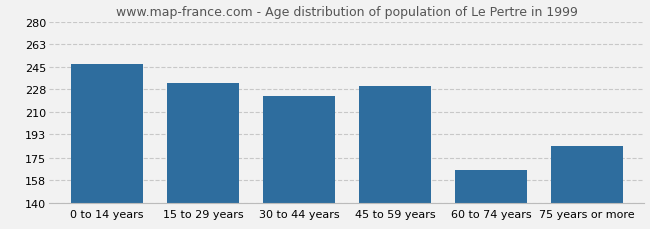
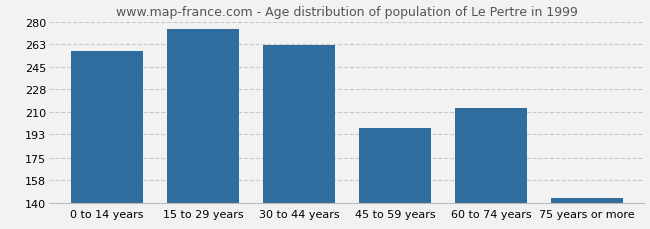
0 to 14 years: 247 -> 257
15 to 29 years: 233 -> 274
30 to 44 years: 223 -> 262
45 to 59 years: 230 -> 198
60 to 74 years: 166 -> 213
75 years or more: 184 -> 144
